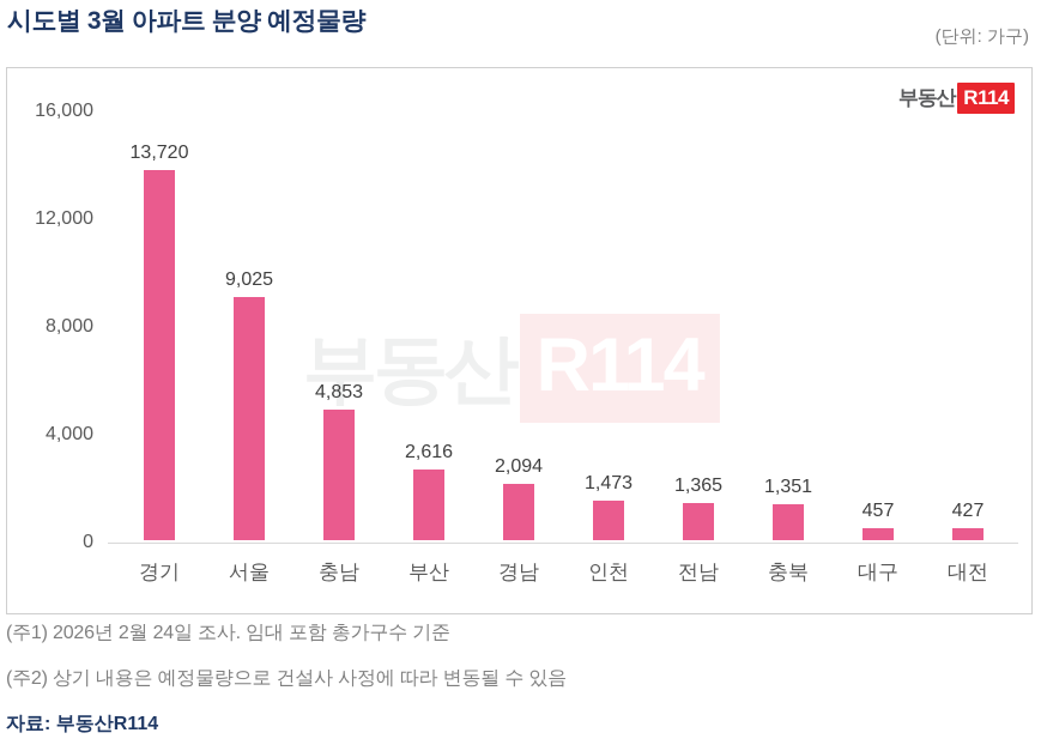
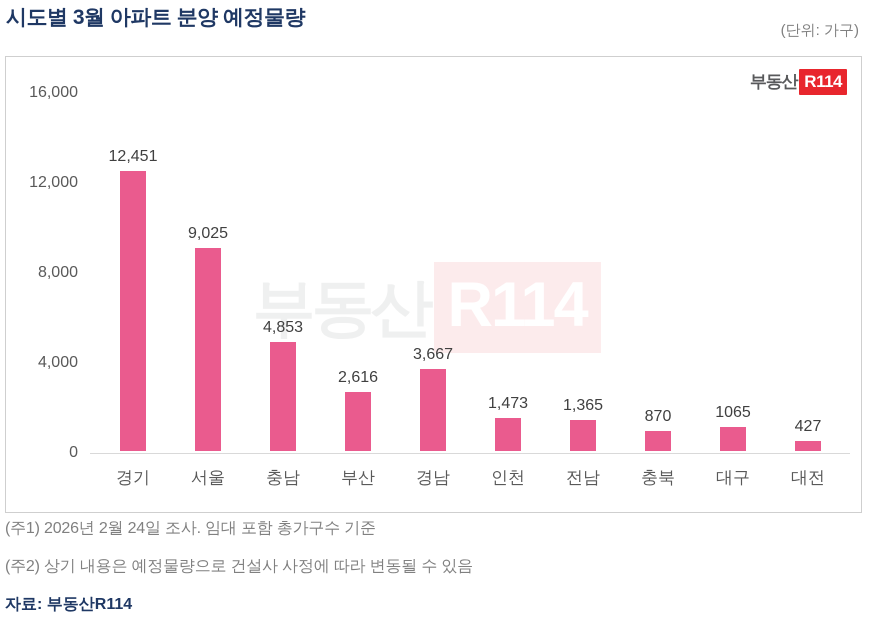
경기: 13,720 -> 12,451
경남: 2,094 -> 3,667
충북: 1,351 -> 870
대구: 457 -> 1065
